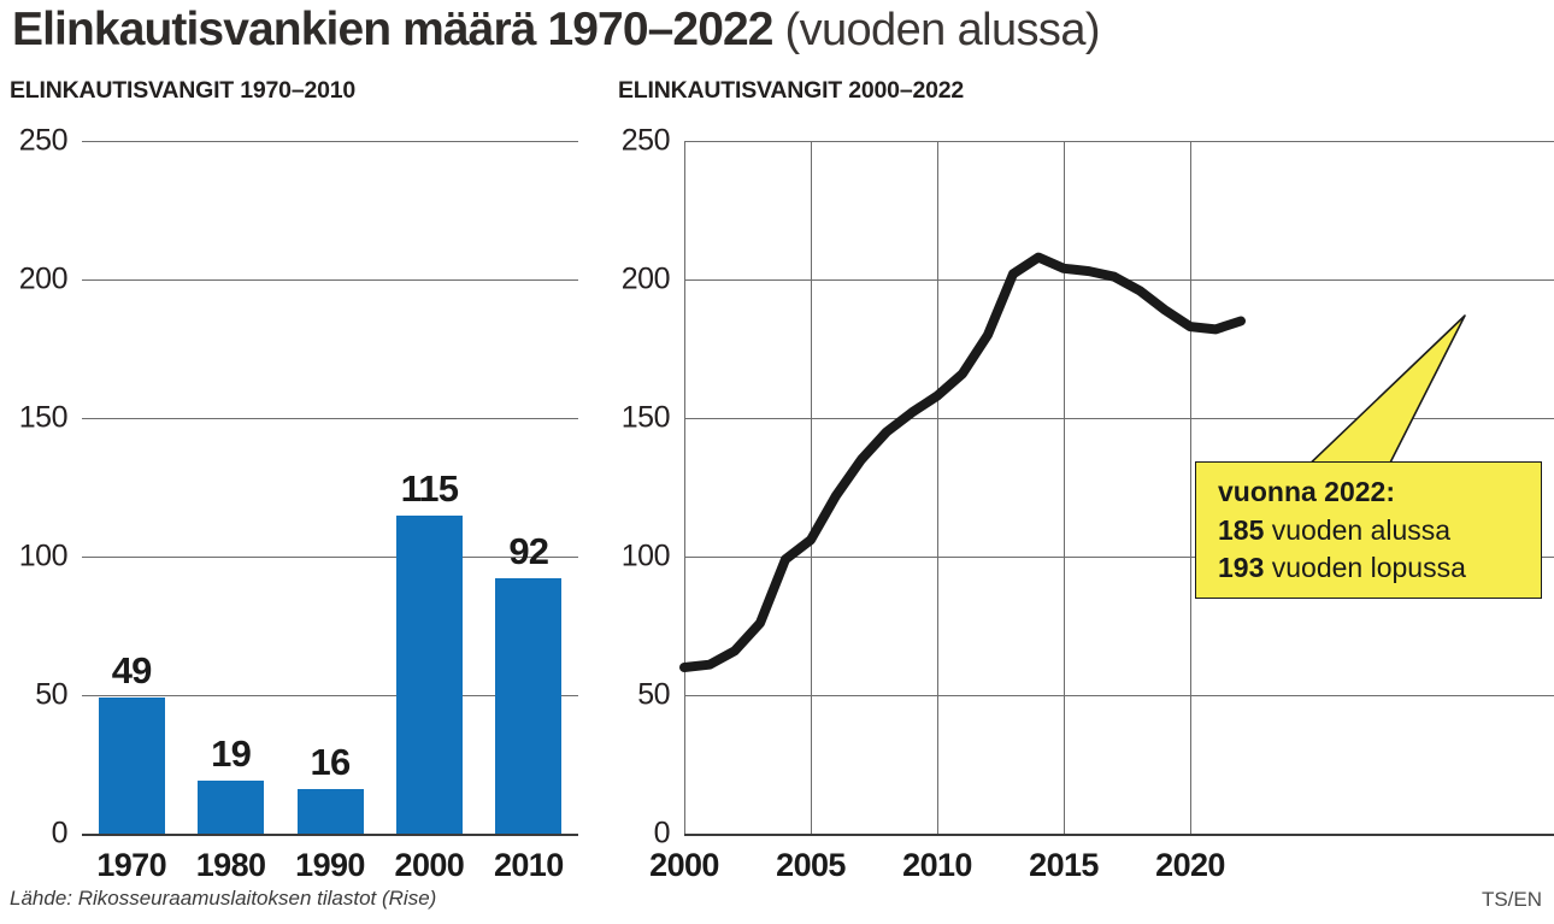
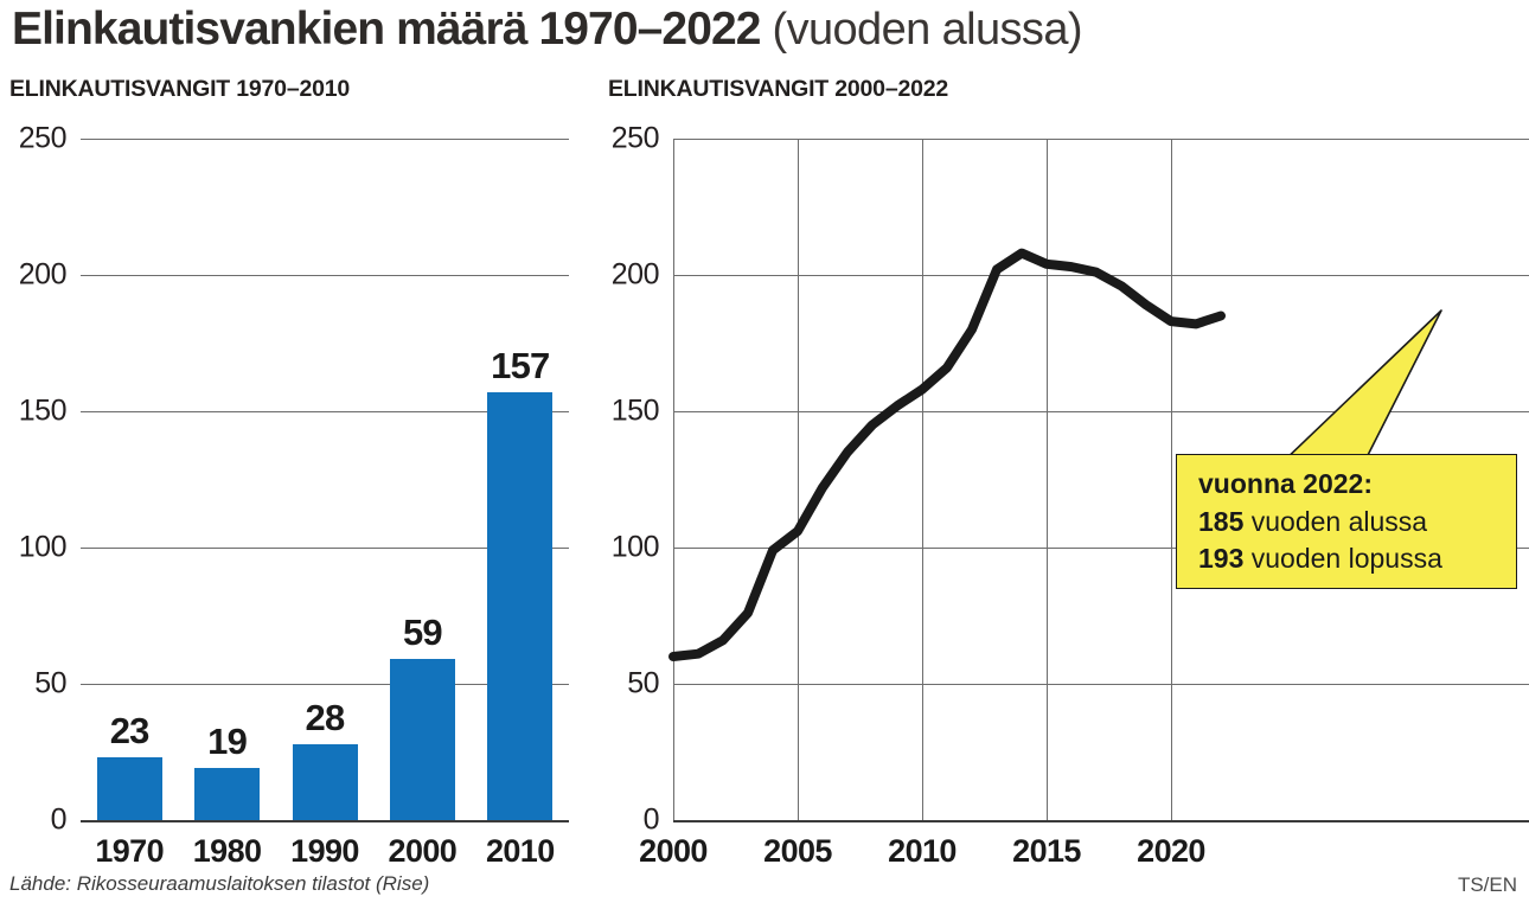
ELINKAUTISVANGIT 1970–2010/1970: 49 -> 23
ELINKAUTISVANGIT 1970–2010/1990: 16 -> 28
ELINKAUTISVANGIT 1970–2010/2000: 115 -> 59
ELINKAUTISVANGIT 1970–2010/2010: 92 -> 157
